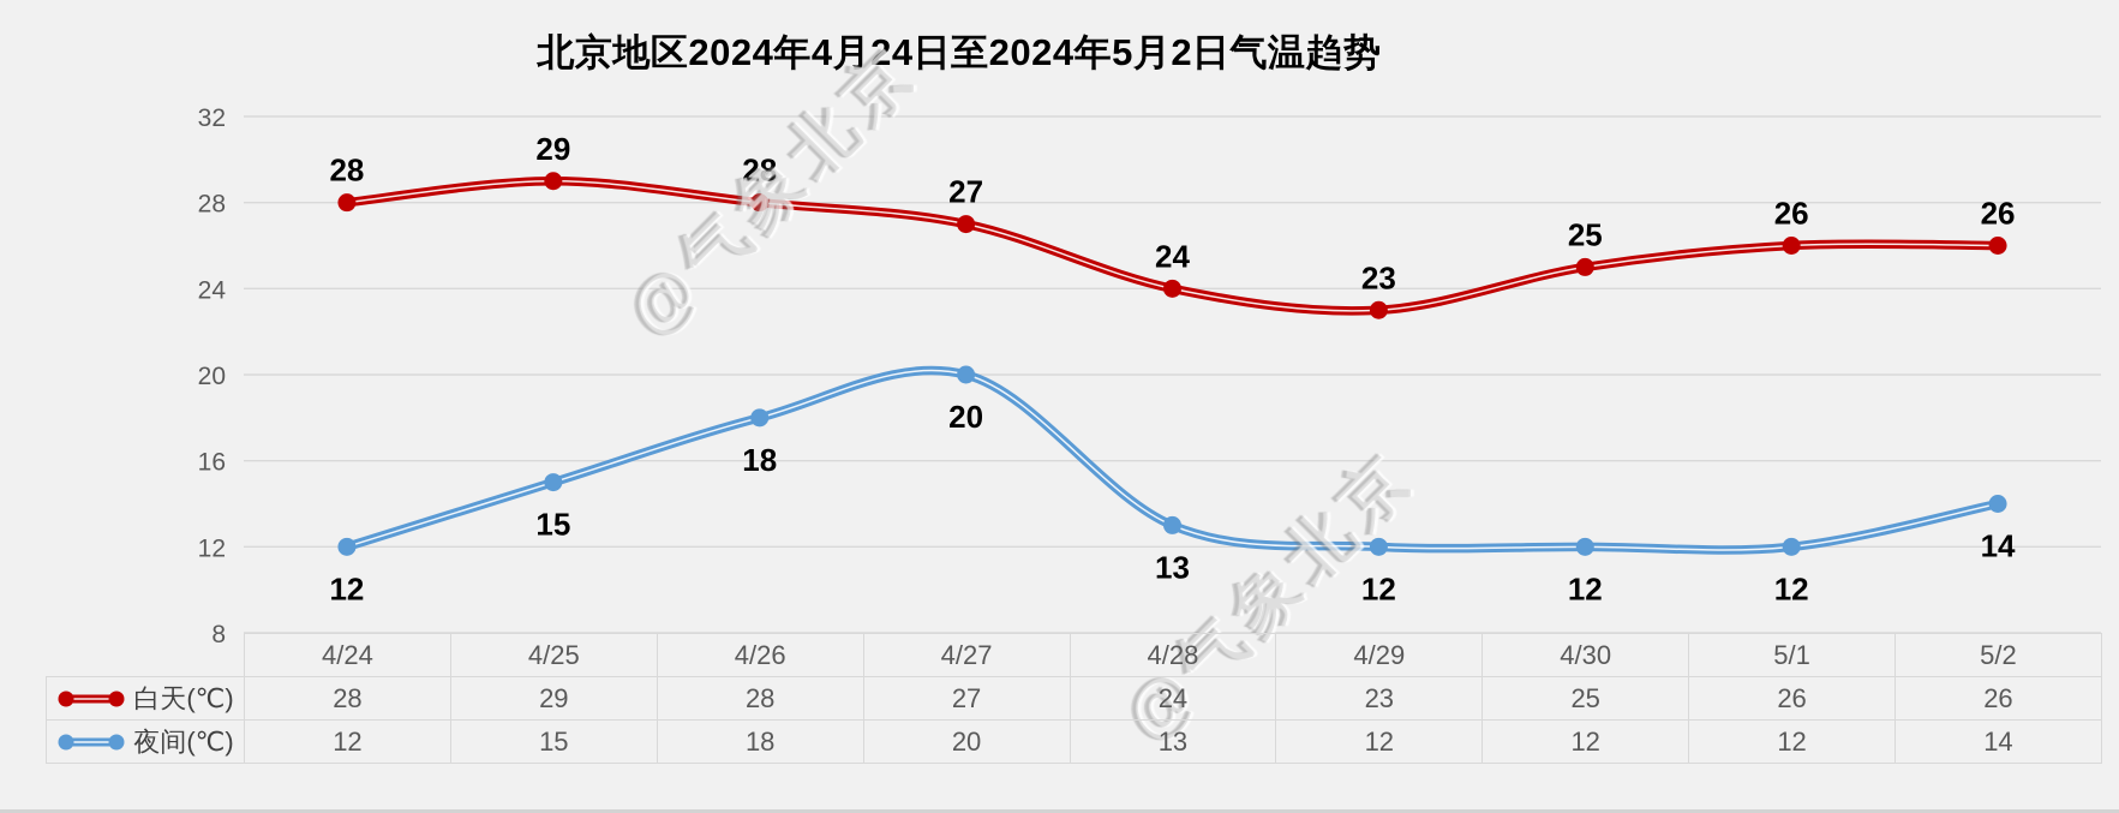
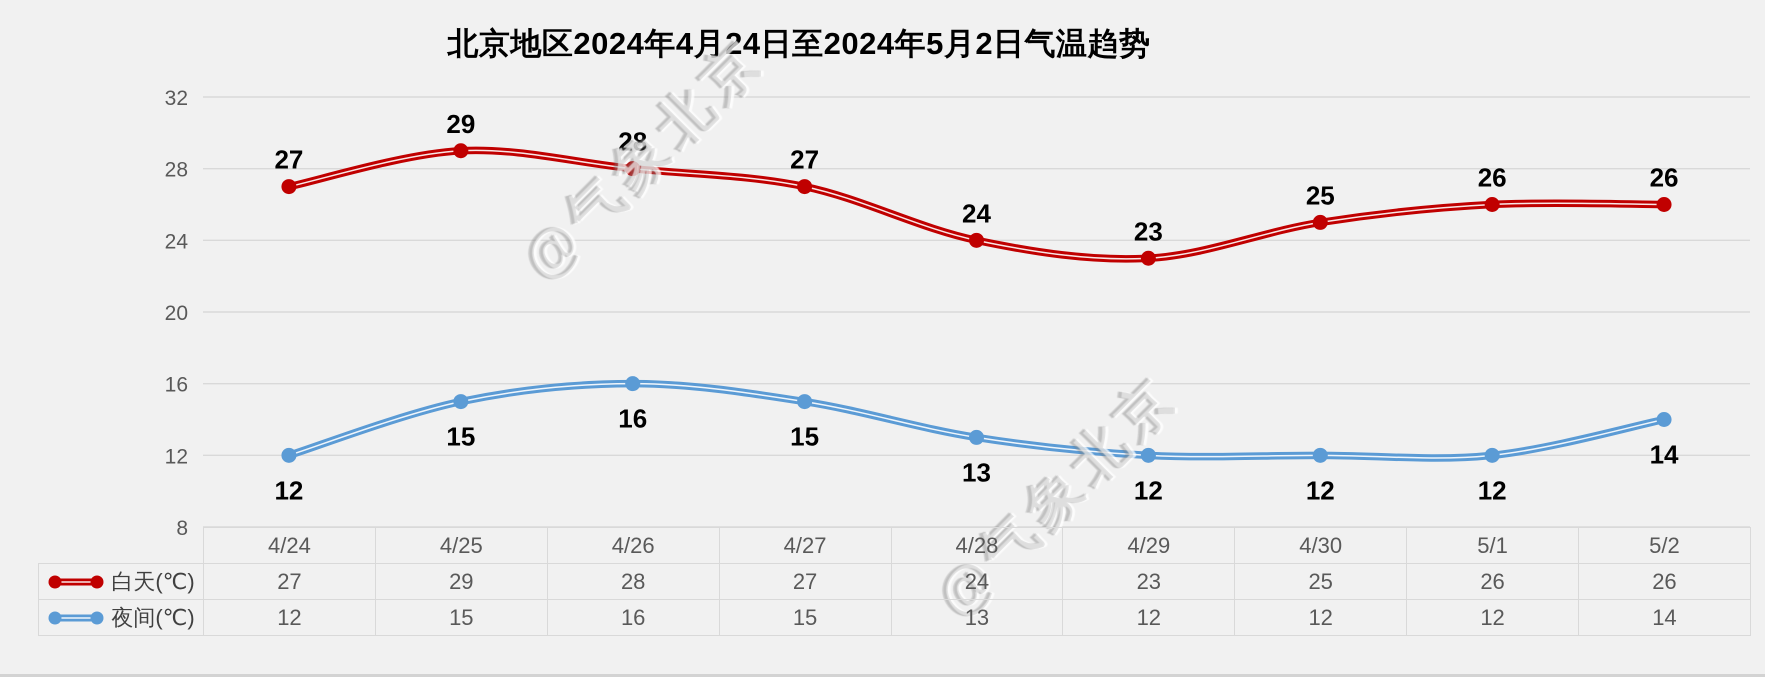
白天(℃)/4/24: 28 -> 27
夜间(℃)/4/26: 18 -> 16
夜间(℃)/4/27: 20 -> 15
